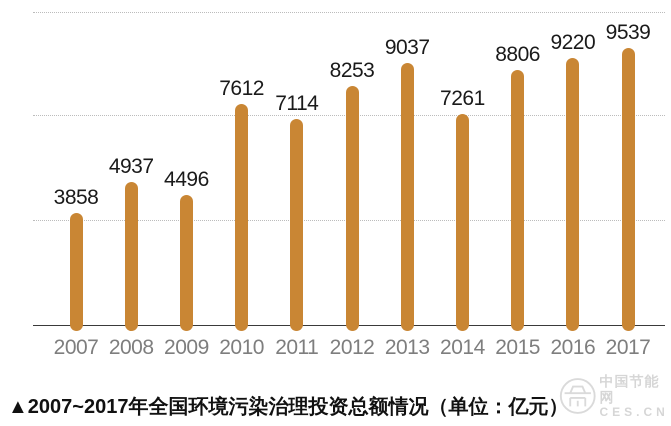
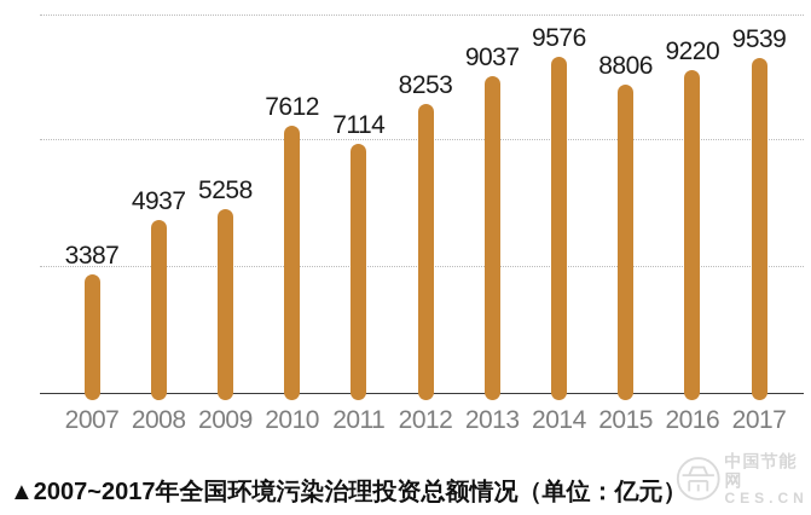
2007: 3858 -> 3387
2009: 4496 -> 5258
2014: 7261 -> 9576
